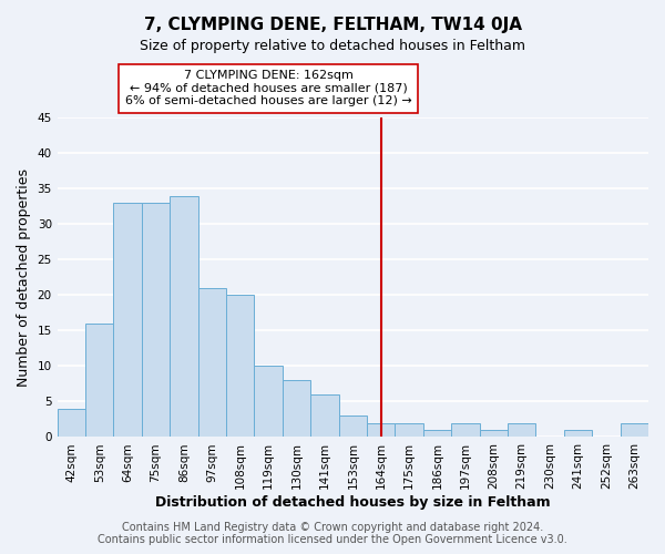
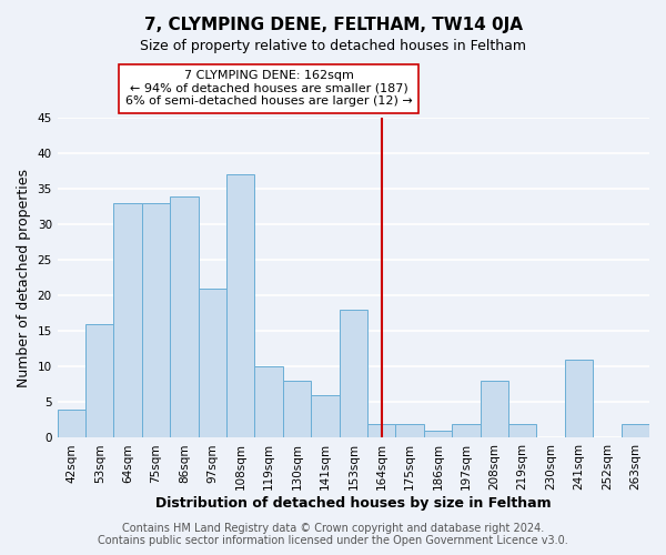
108sqm: 20 -> 37
153sqm: 3 -> 18
208sqm: 1 -> 8
241sqm: 1 -> 11
